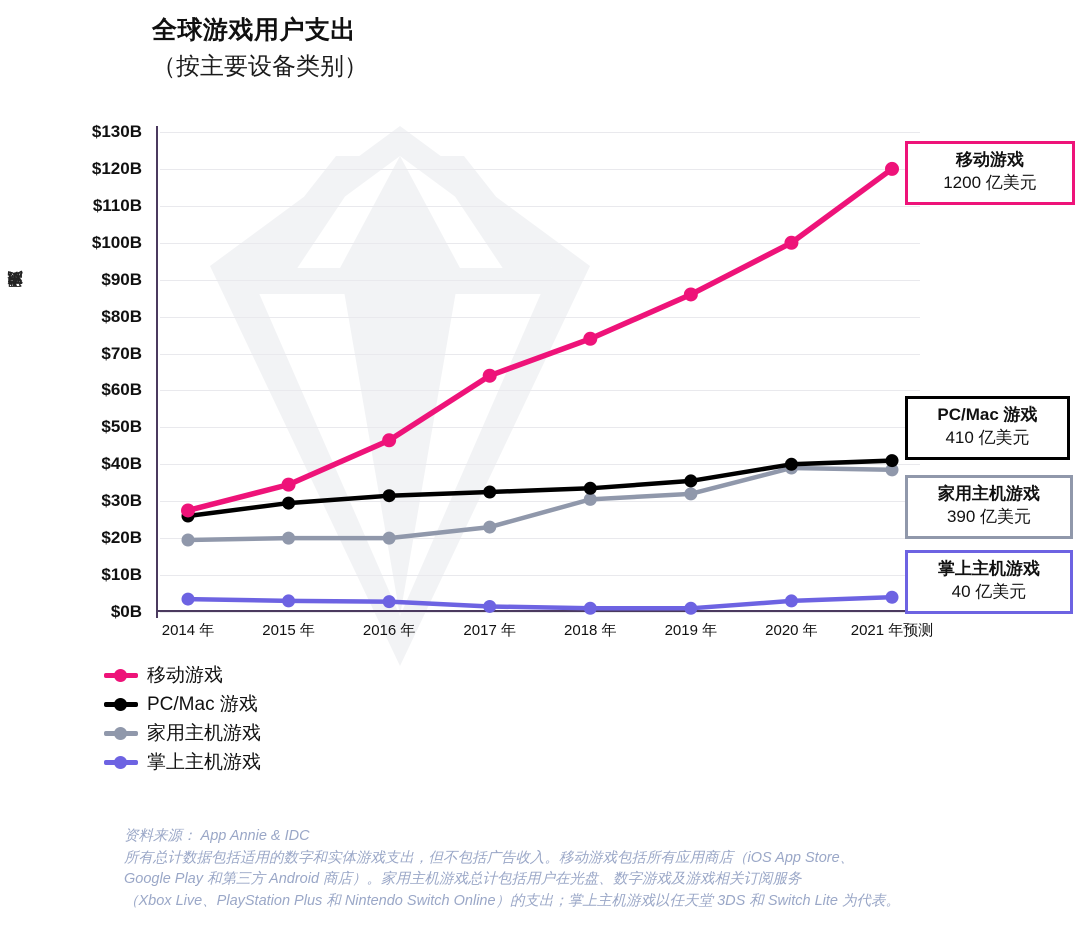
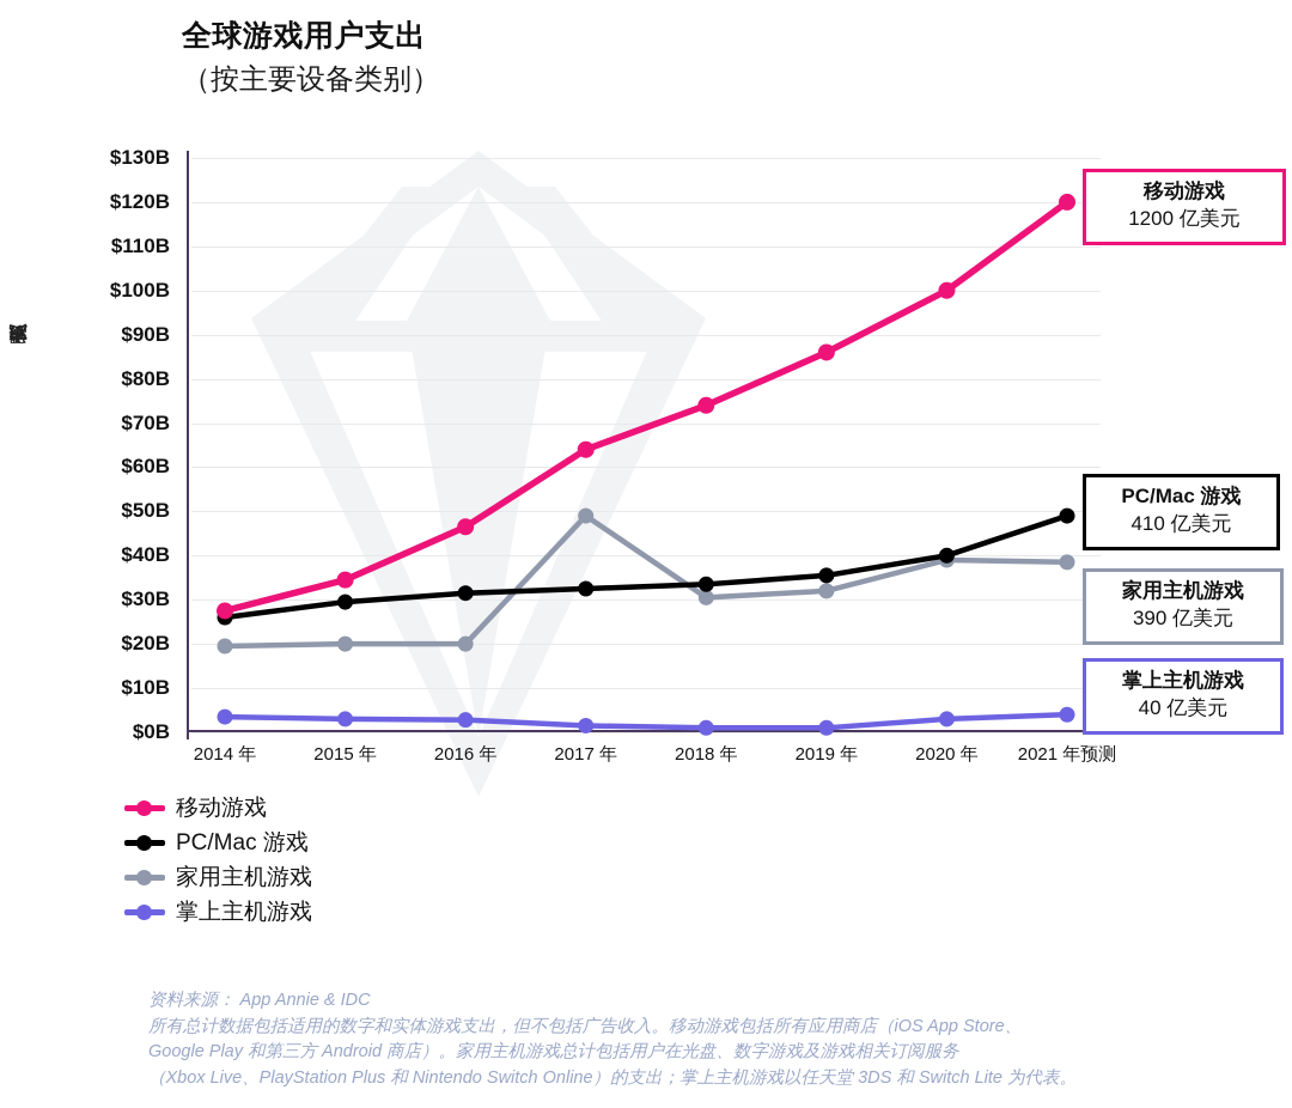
家用主机游戏/2017 年: $23B -> $49B
PC/Mac 游戏/2021 年预测: $41B -> $49B
